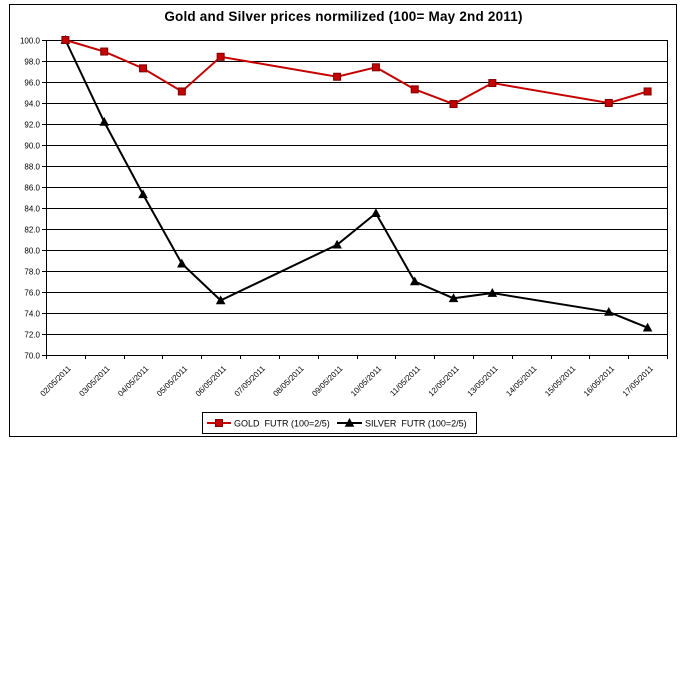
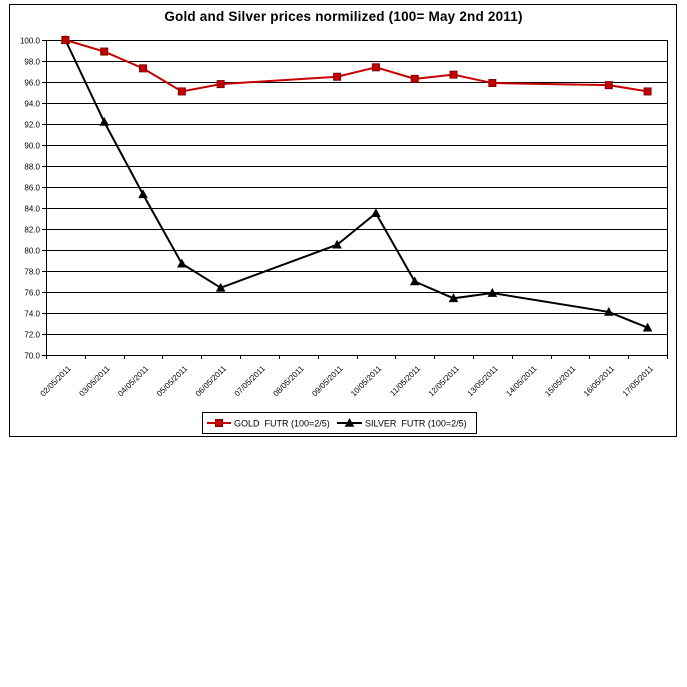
GOLD FUTR (100=2/5)/06/05/2011: 98.4 -> 95.8
SILVER FUTR (100=2/5)/06/05/2011: 75.2 -> 76.4
GOLD FUTR (100=2/5)/11/05/2011: 95.3 -> 96.3
GOLD FUTR (100=2/5)/12/05/2011: 93.9 -> 96.7
GOLD FUTR (100=2/5)/16/05/2011: 94.0 -> 95.7
